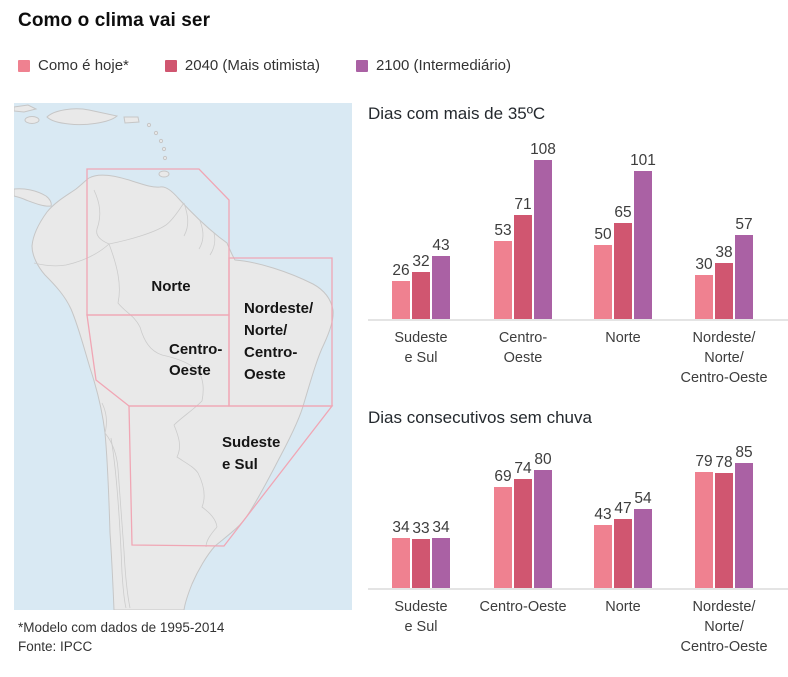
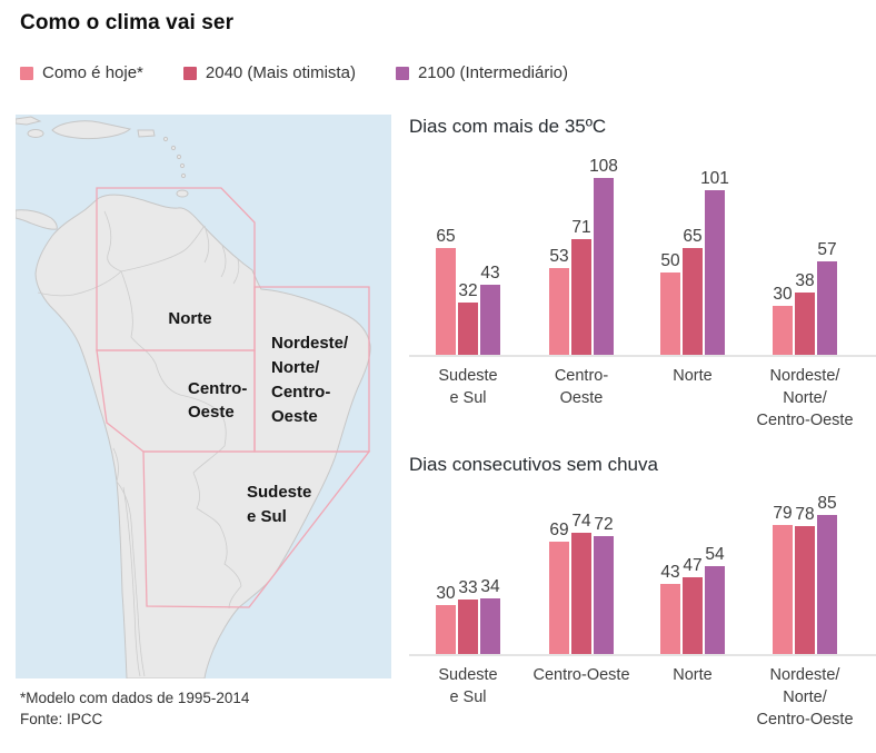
Dias com mais de 35ºC/Como é hoje*/Sudeste e Sul: 26 -> 65
Dias consecutivos sem chuva/Como é hoje*/Sudeste e Sul: 34 -> 30
Dias consecutivos sem chuva/2100 (Intermediário)/Centro-Oeste: 80 -> 72
